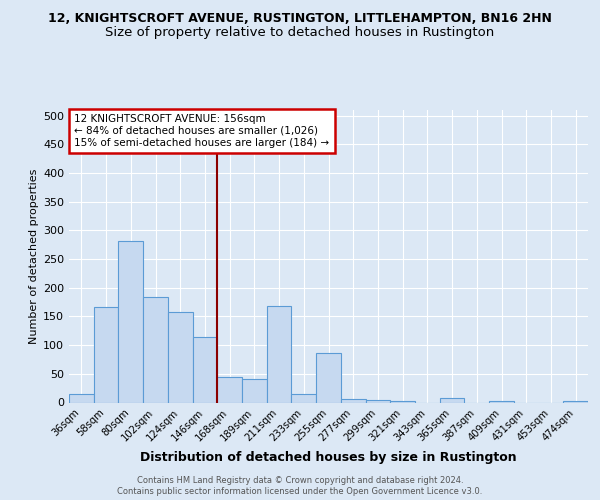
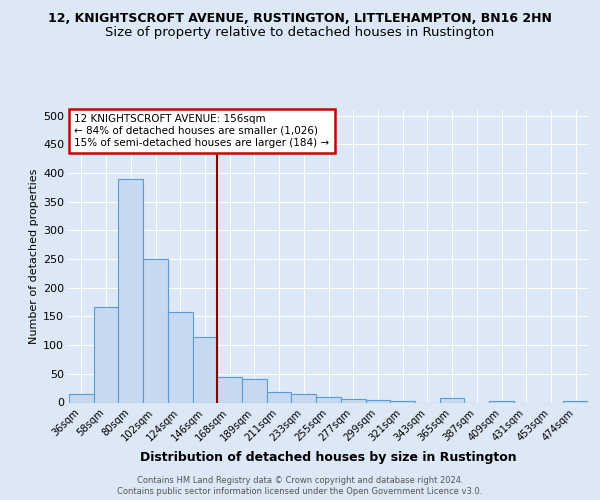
80sqm: 282 -> 390
102sqm: 184 -> 250
211sqm: 168 -> 18
255sqm: 86 -> 10
